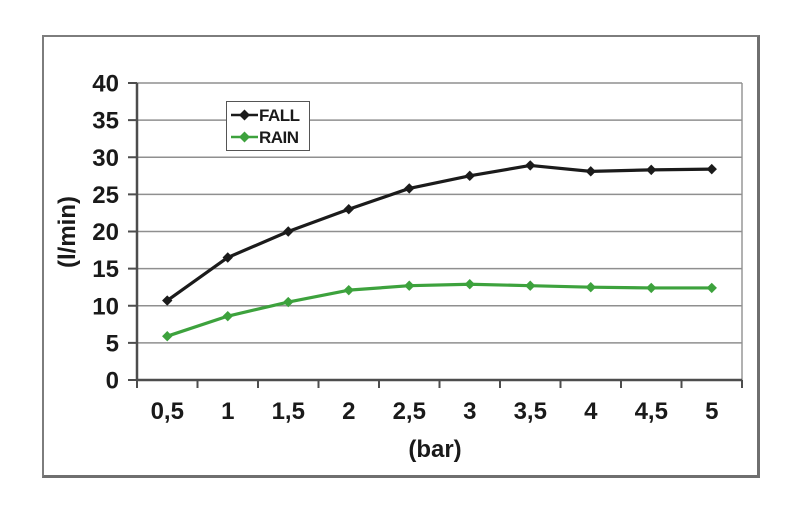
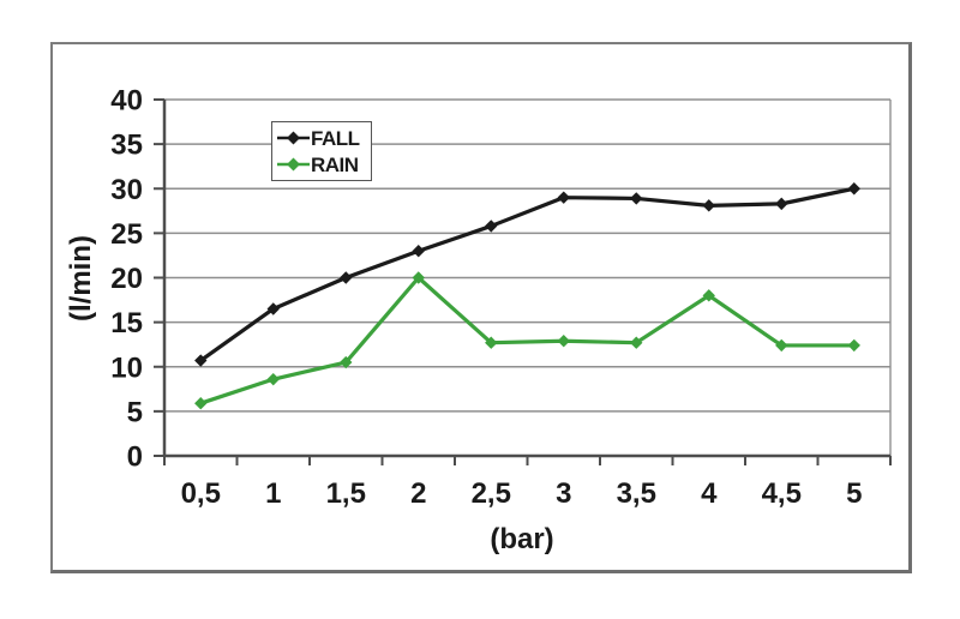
RAIN/2: 12 -> 20
FALL/3: 28 -> 29
RAIN/4: 12 -> 18
FALL/5: 28 -> 30
